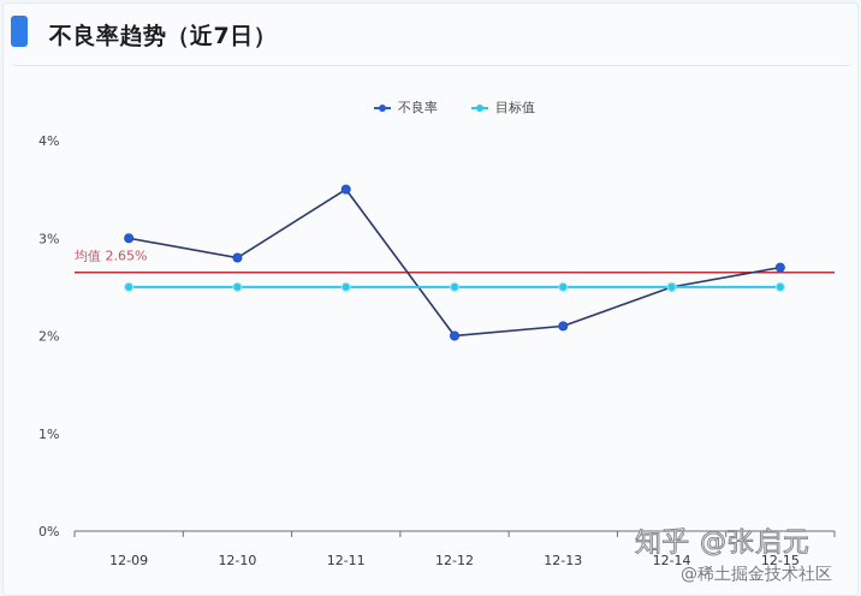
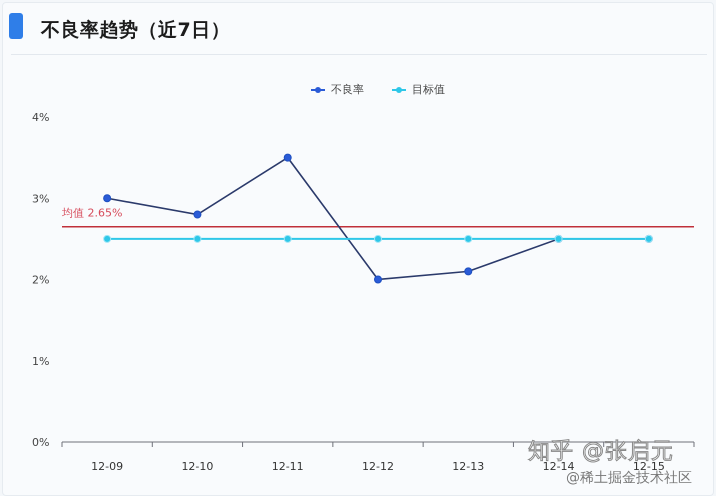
不良率/12-15: 2.7% -> 2.5%
